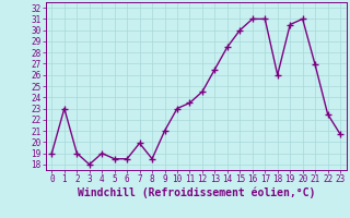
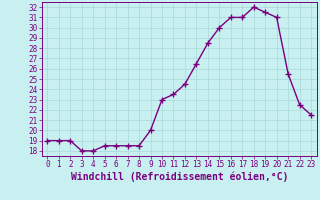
1: 23.0 -> 19.0
4: 19.0 -> 18.0
7: 19.9 -> 18.5
9: 21.0 -> 20.0
18: 26.0 -> 32.0
19: 30.5 -> 31.5
21: 26.9 -> 25.5
23: 20.7 -> 21.5
